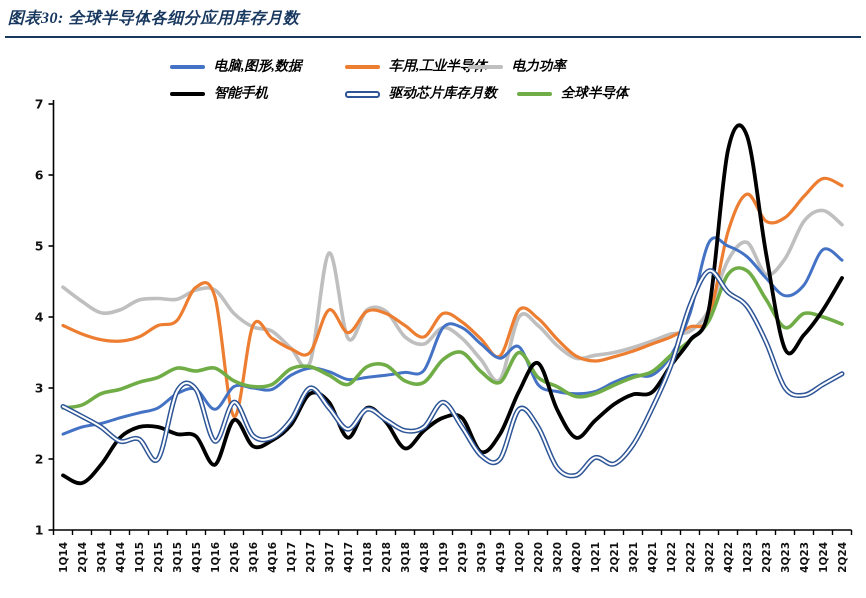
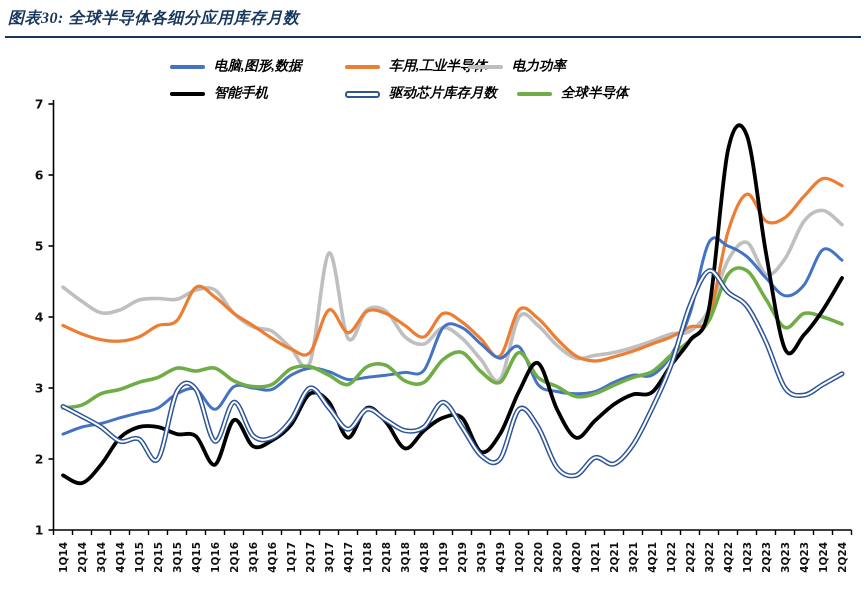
车用,工业半导体/2Q16: 2.6 -> 4.0
